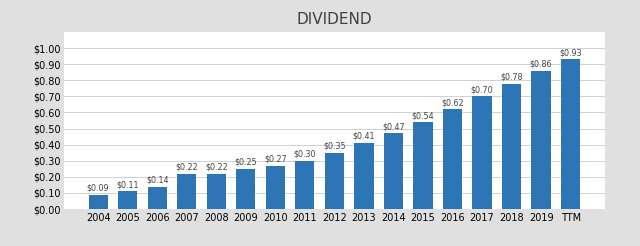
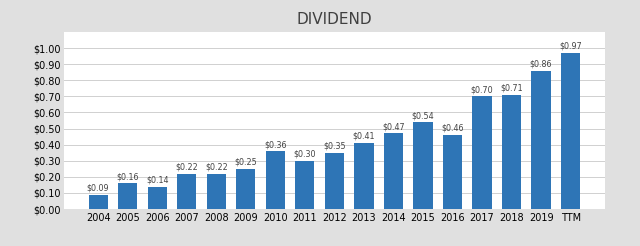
2005: $0.11 -> $0.16
2010: $0.27 -> $0.36
2016: $0.62 -> $0.46
2018: $0.78 -> $0.71
TTM: $0.93 -> $0.97
